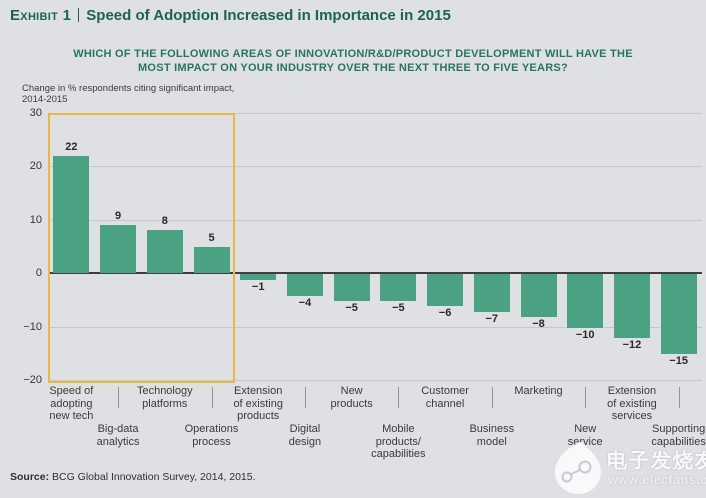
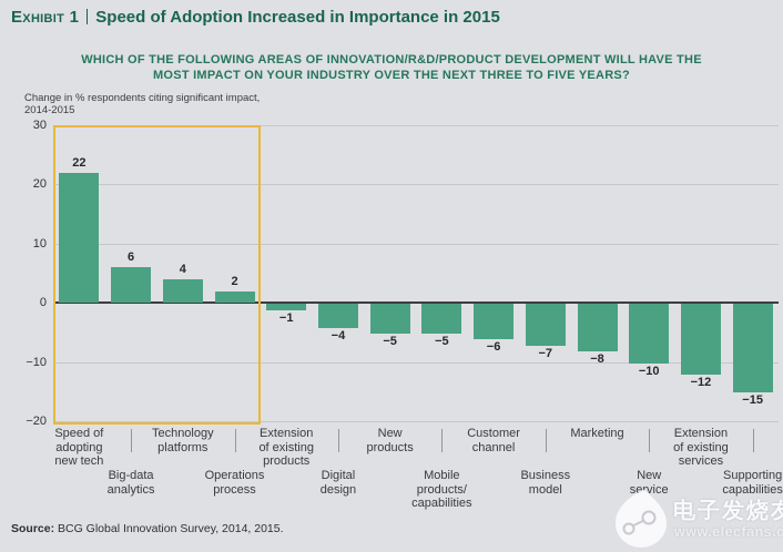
Big-data analytics: 9 -> 6
Technology platforms: 8 -> 4
Operations process: 5 -> 2
